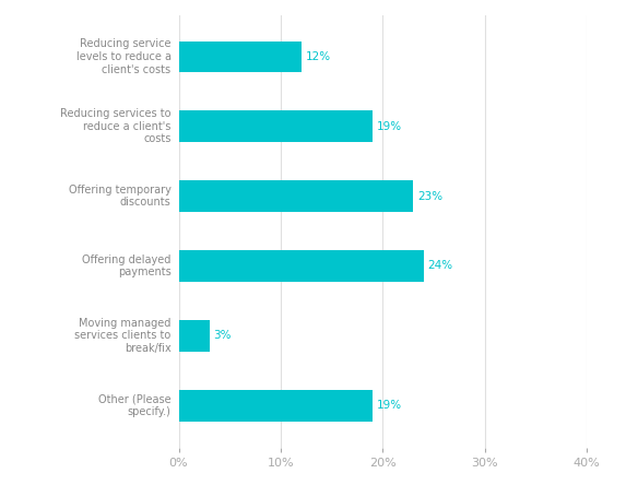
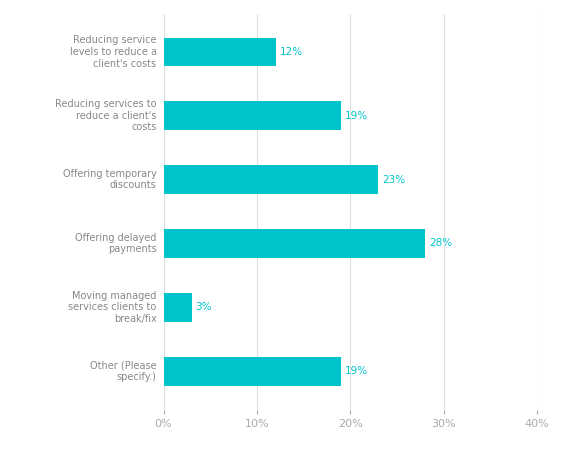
Offering delayed payments: 24% -> 28%
